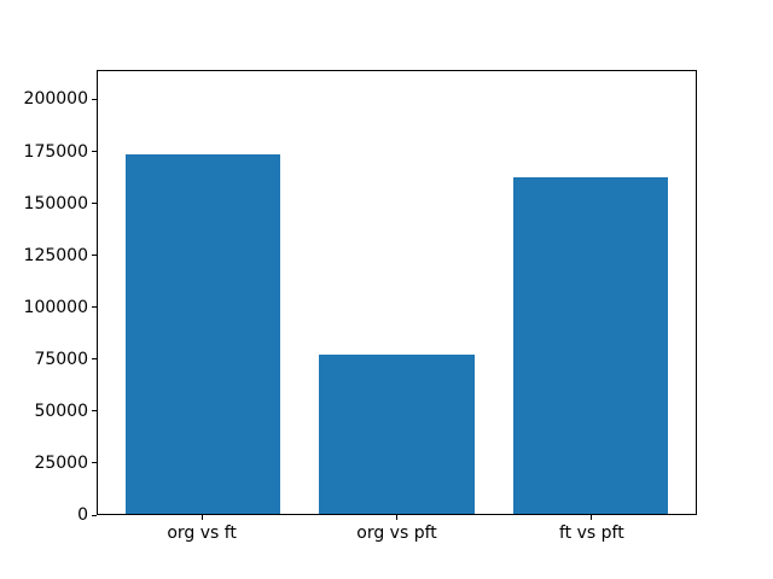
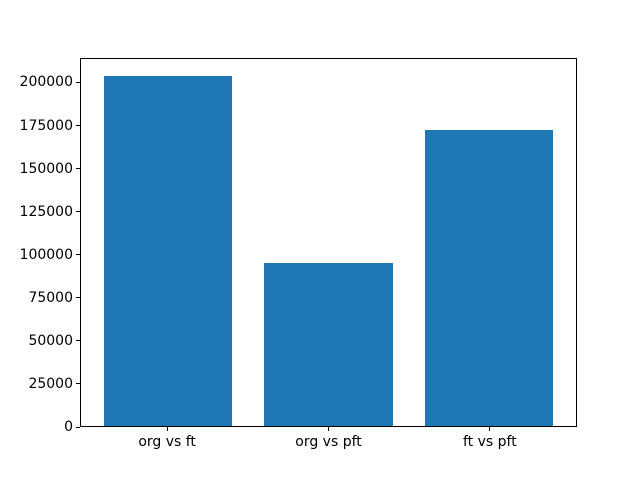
org vs ft: 174000 -> 204000
org vs pft: 77000 -> 95000
ft vs pft: 163000 -> 173000
